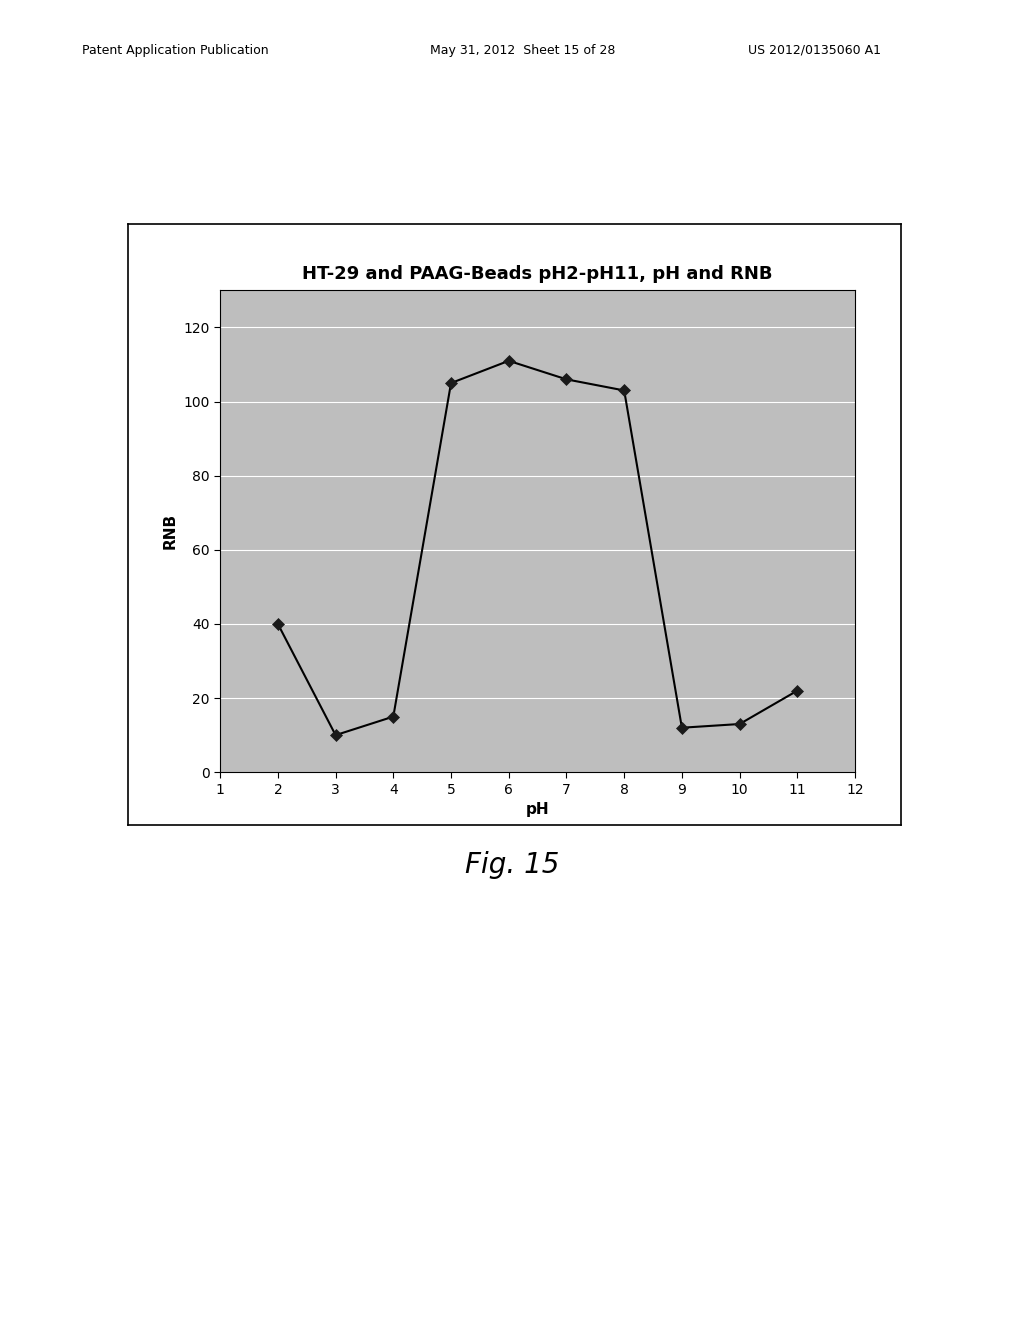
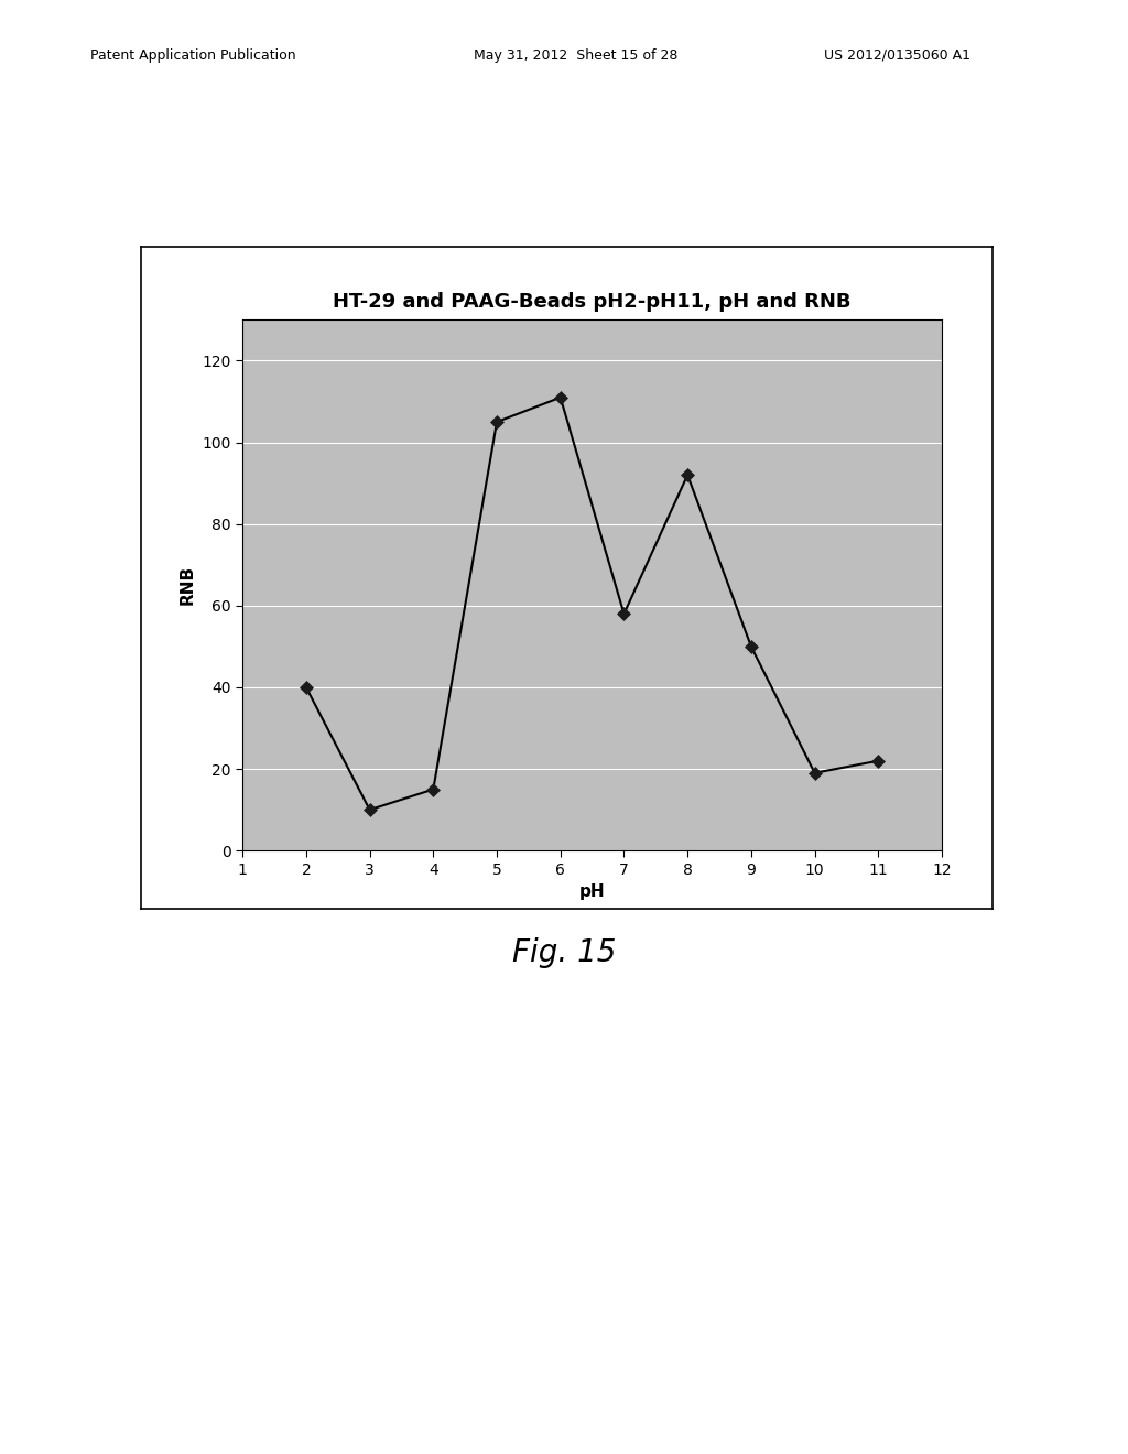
7: 106 -> 58
8: 103 -> 92
9: 12 -> 50
10: 13 -> 19
